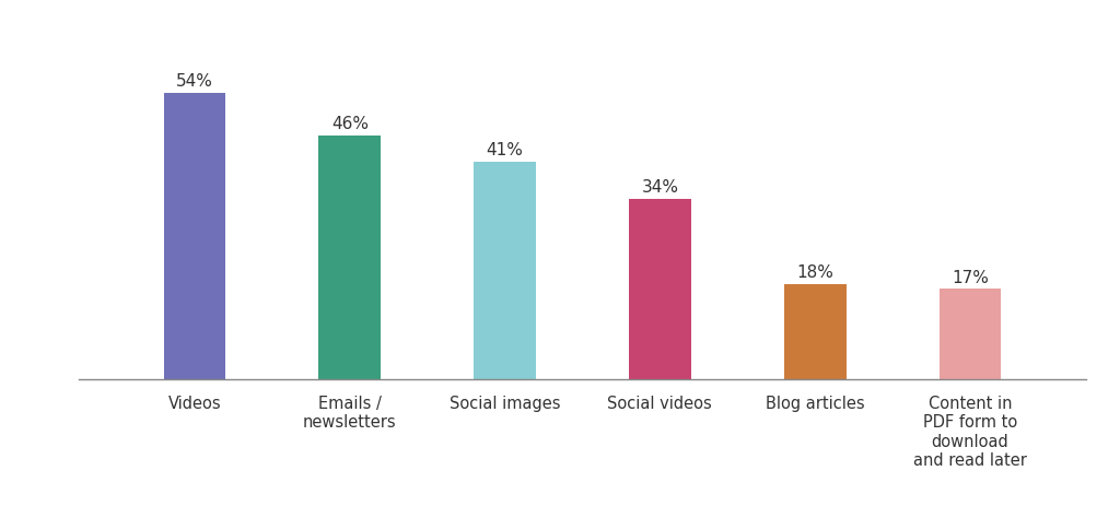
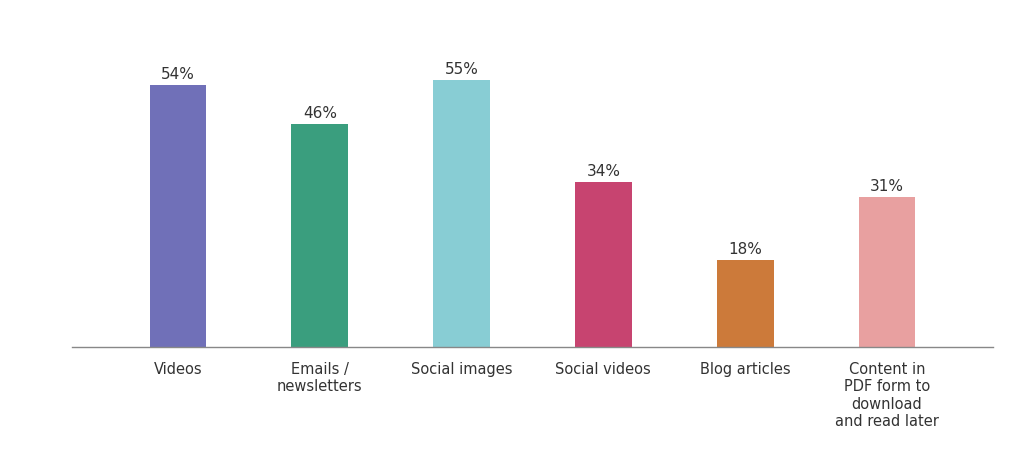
Social images: 41% -> 55%
Content in PDF form to download and read later: 17% -> 31%
